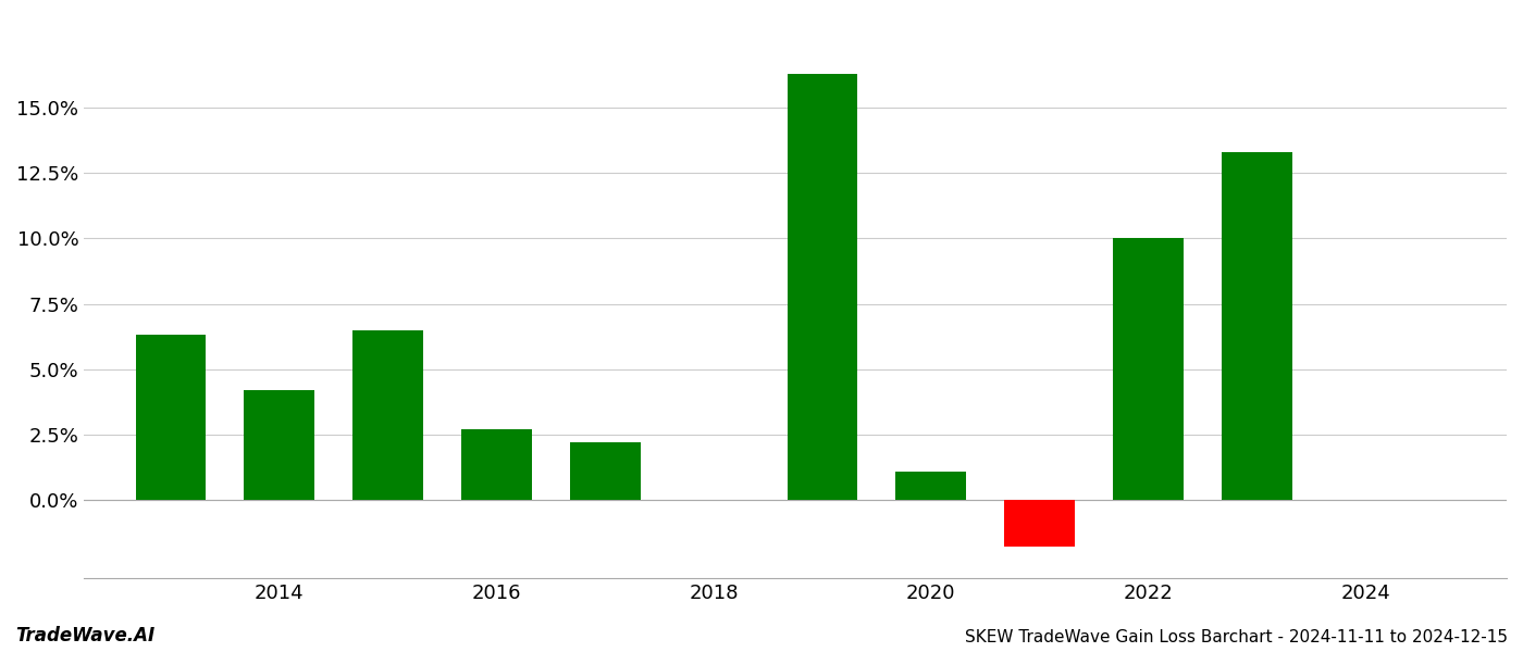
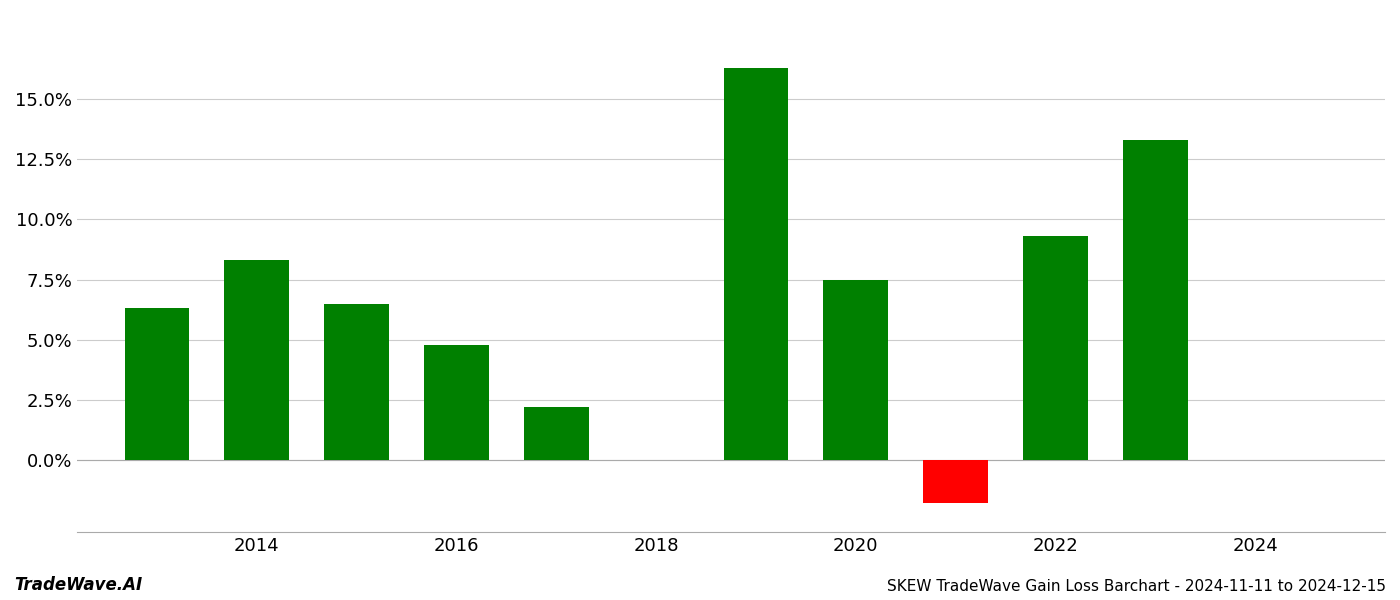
2014: 4.2% -> 8.3%
2016: 2.7% -> 4.8%
2020: 1.1% -> 7.5%
2022: 10.0% -> 9.3%
